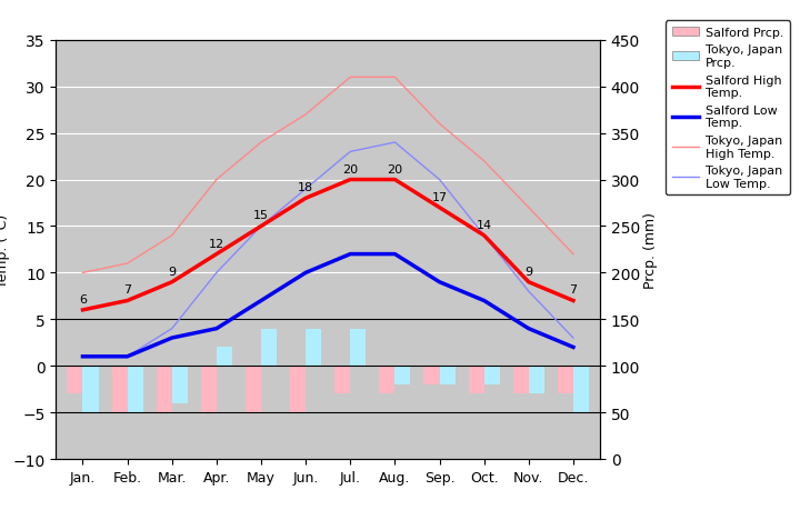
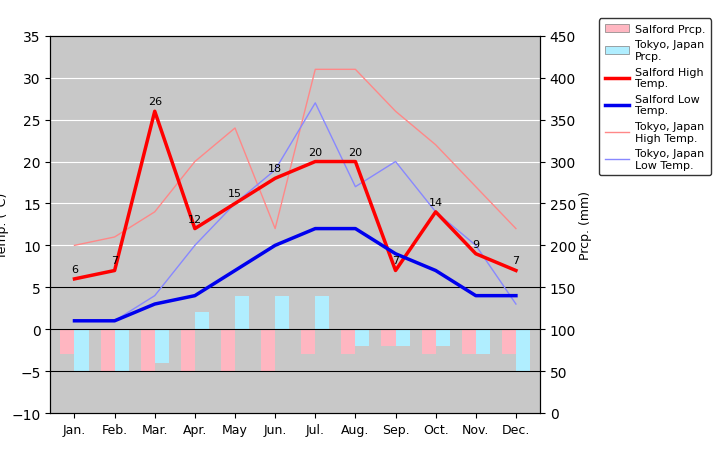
Salford High Temp./Mar.: 9 -> 26
Tokyo, Japan High Temp./Jun.: 27 -> 12
Tokyo, Japan Low Temp./Jul.: 23 -> 27
Tokyo, Japan Low Temp./Aug.: 24 -> 17
Salford High Temp./Sep.: 17 -> 7
Tokyo, Japan Low Temp./Nov.: 8 -> 10
Salford Low Temp./Dec.: 2 -> 4
